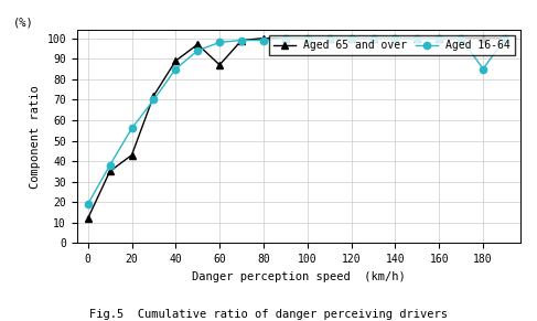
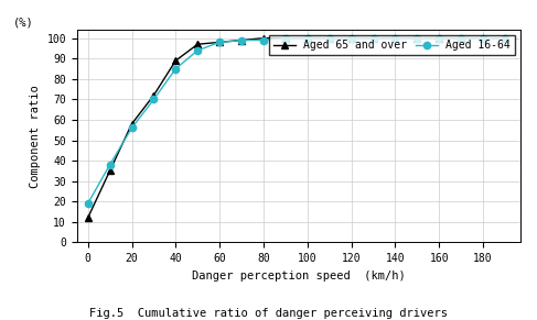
Aged 65 and over/20: 43 -> 58
Aged 65 and over/60: 87 -> 98
Aged 16-64/180: 85 -> 100
